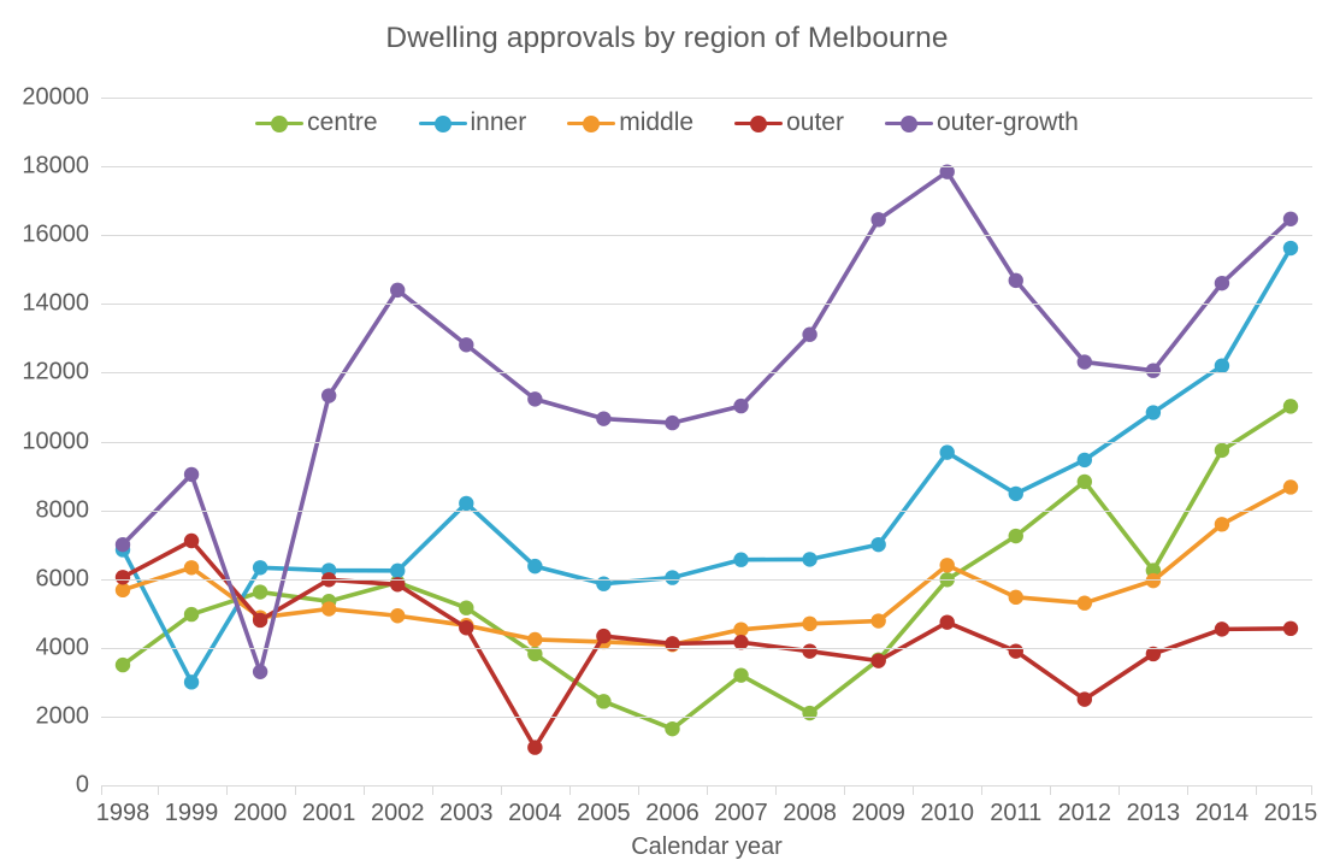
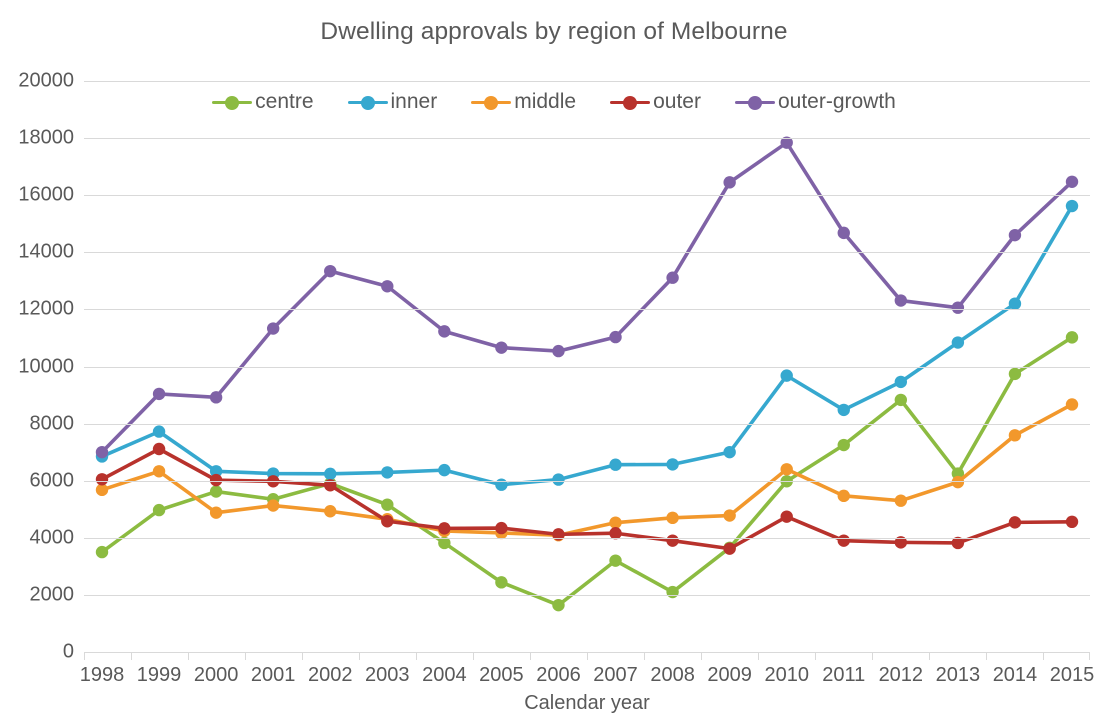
inner/1999: 3000 -> 7700
outer/2000: 4800 -> 6000
outer-growth/2000: 3300 -> 8900
outer-growth/2002: 14400 -> 13300
inner/2003: 8200 -> 6300
outer/2004: 1100 -> 4300
outer/2012: 2500 -> 3800
